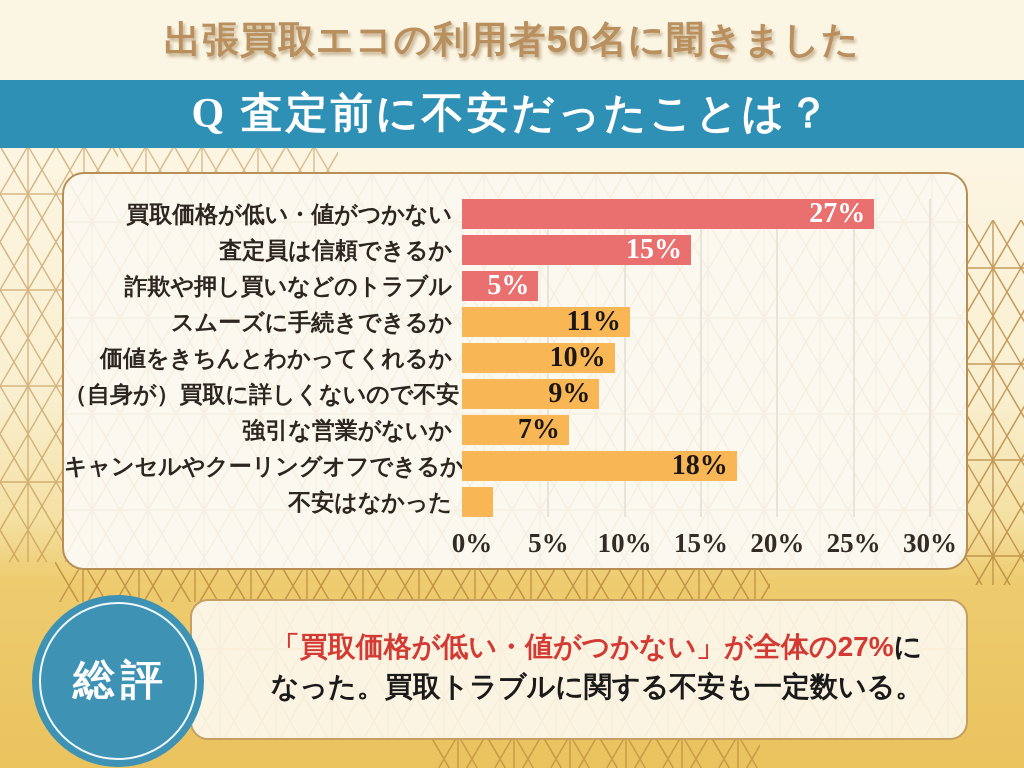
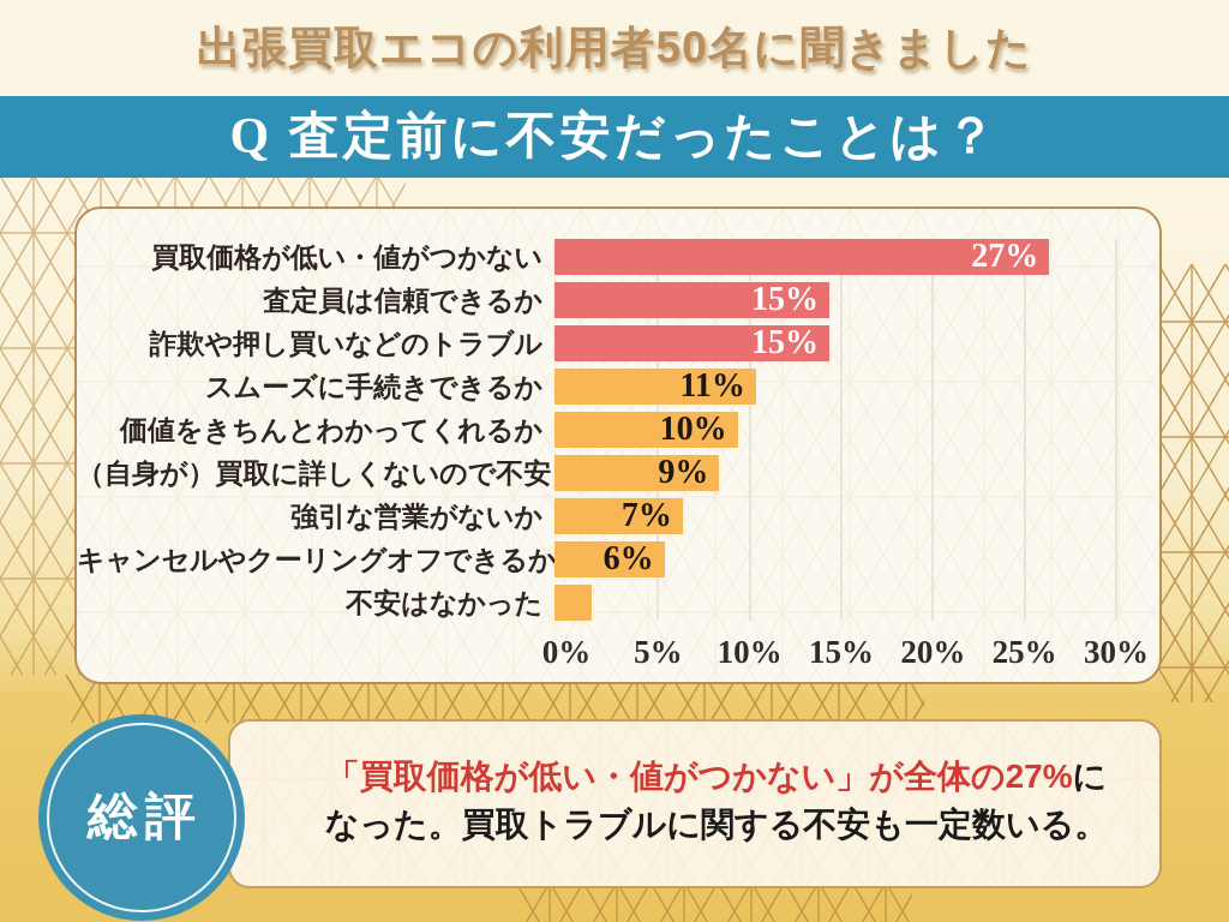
詐欺や押し買いなどのトラブル: 5% -> 15%
キャンセルやクーリングオフできるか: 18% -> 6%
